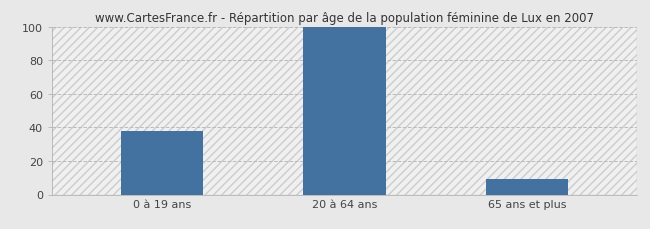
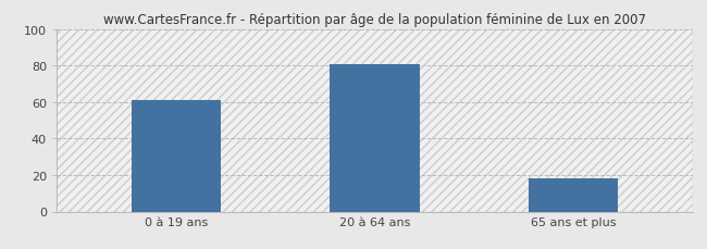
0 à 19 ans: 38 -> 61
20 à 64 ans: 100 -> 81
65 ans et plus: 9 -> 18
